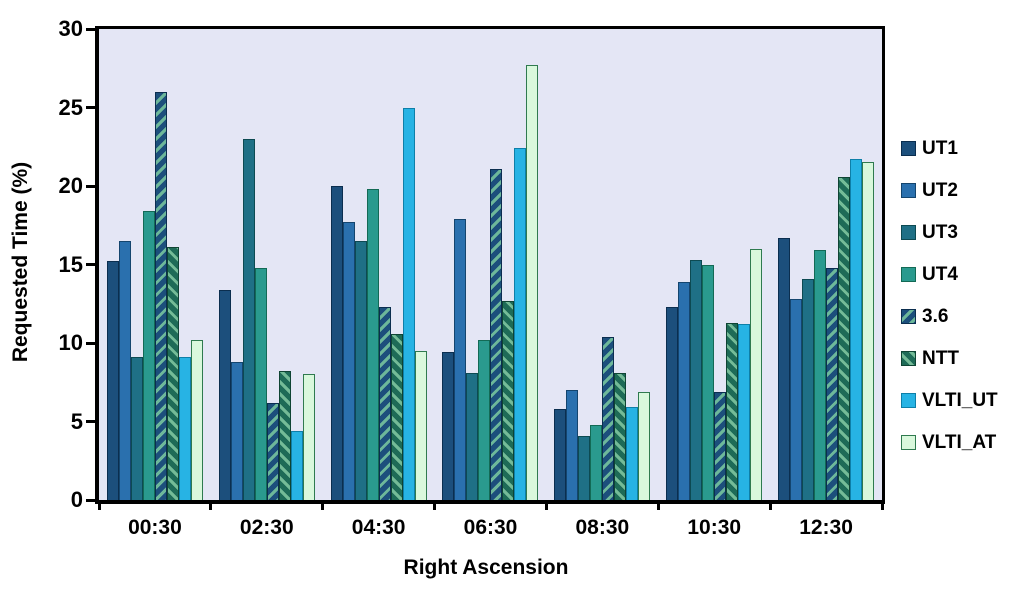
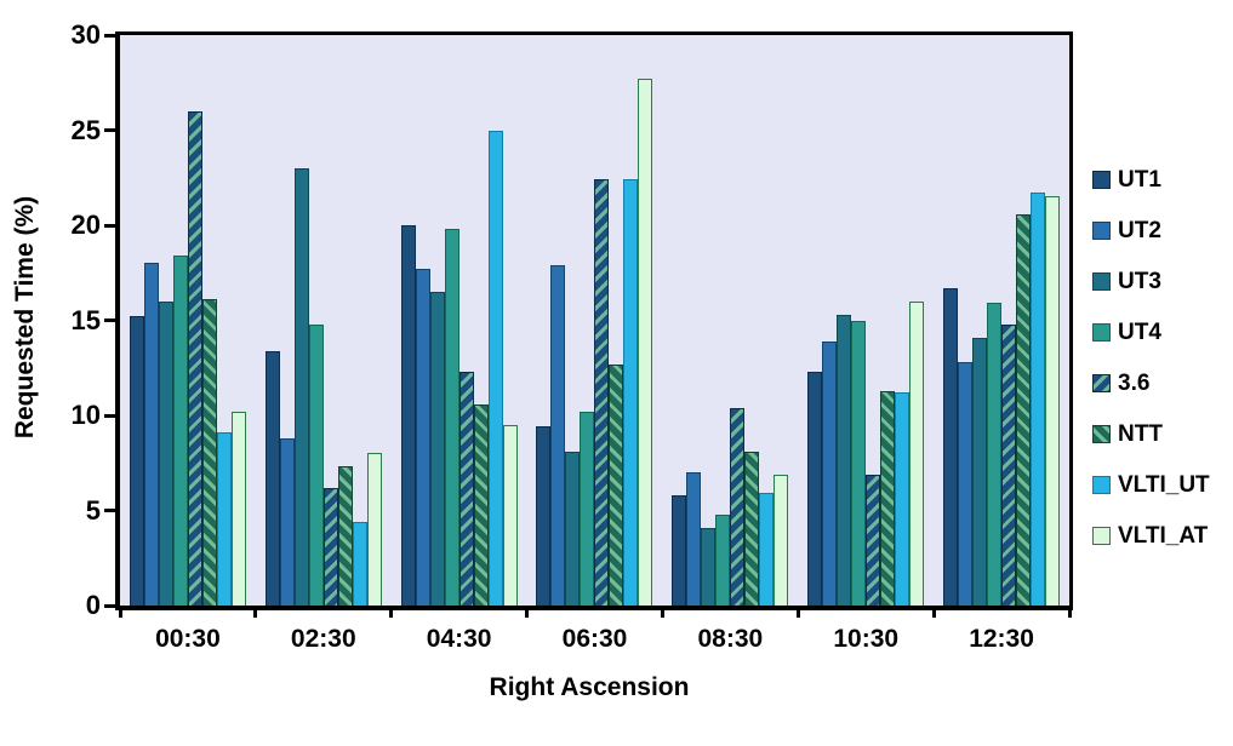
UT2/00:30: 16.5 -> 18.0
UT3/00:30: 9.1 -> 16.0
NTT/02:30: 8.2 -> 7.3
3.6/06:30: 21.1 -> 22.4
